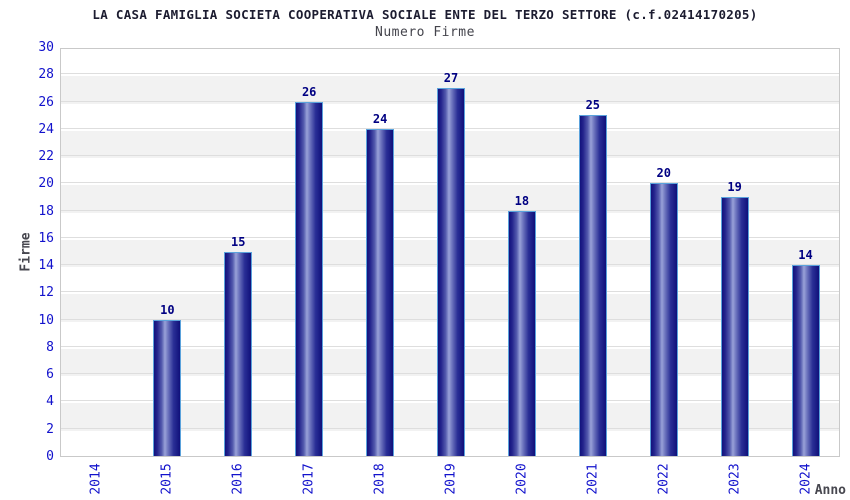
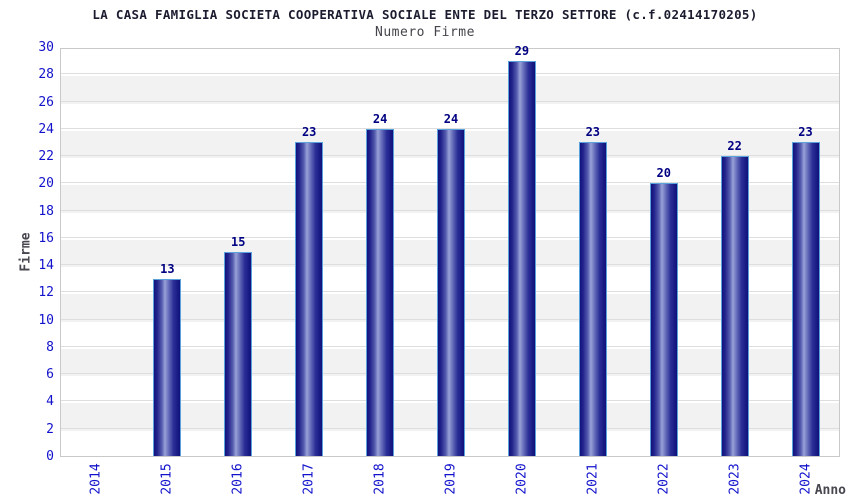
2015: 10 -> 13
2017: 26 -> 23
2019: 27 -> 24
2020: 18 -> 29
2021: 25 -> 23
2023: 19 -> 22
2024: 14 -> 23
